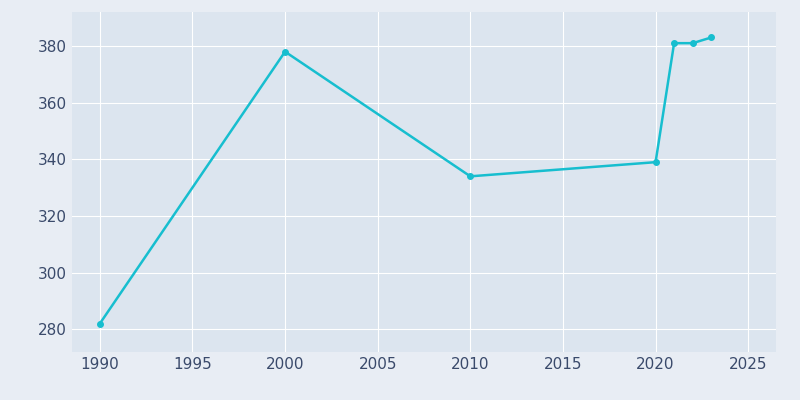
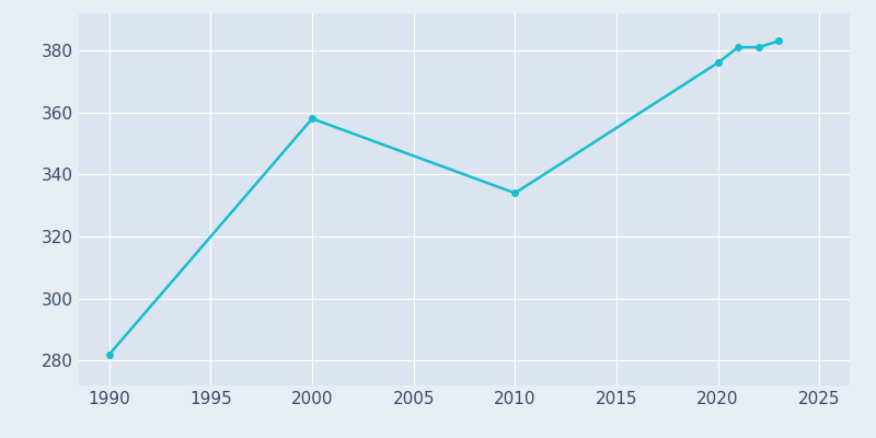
2000: 378 -> 358
2020: 339 -> 376
